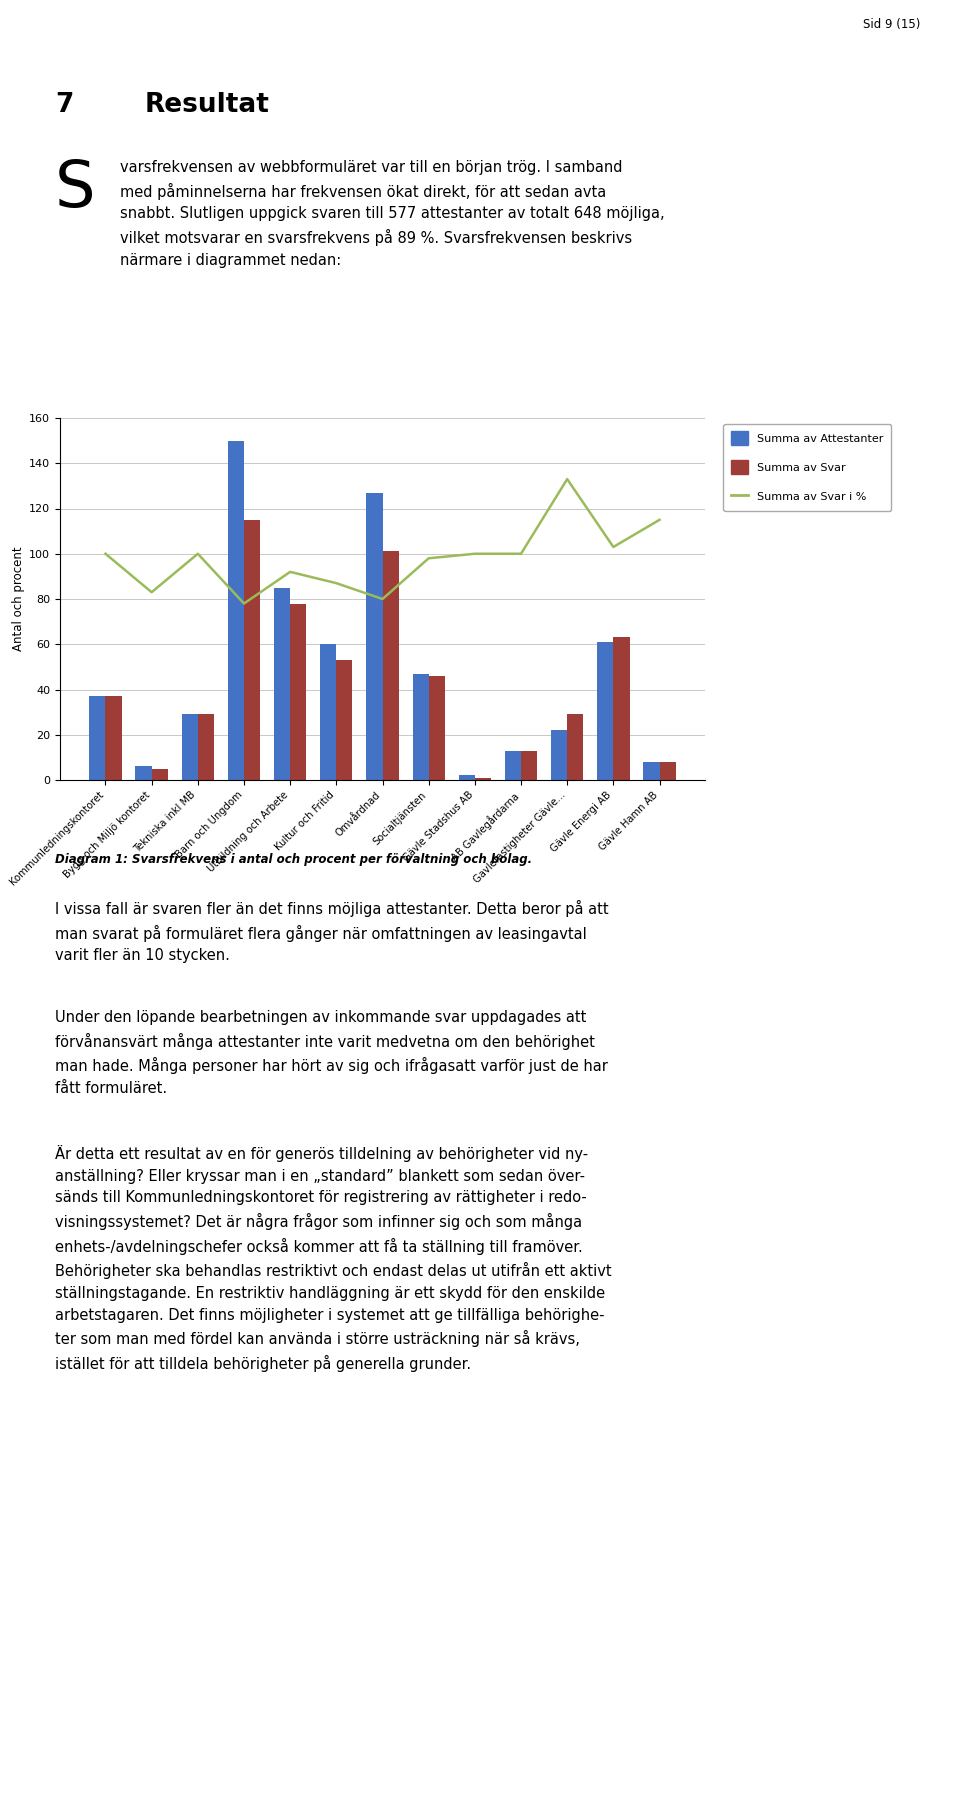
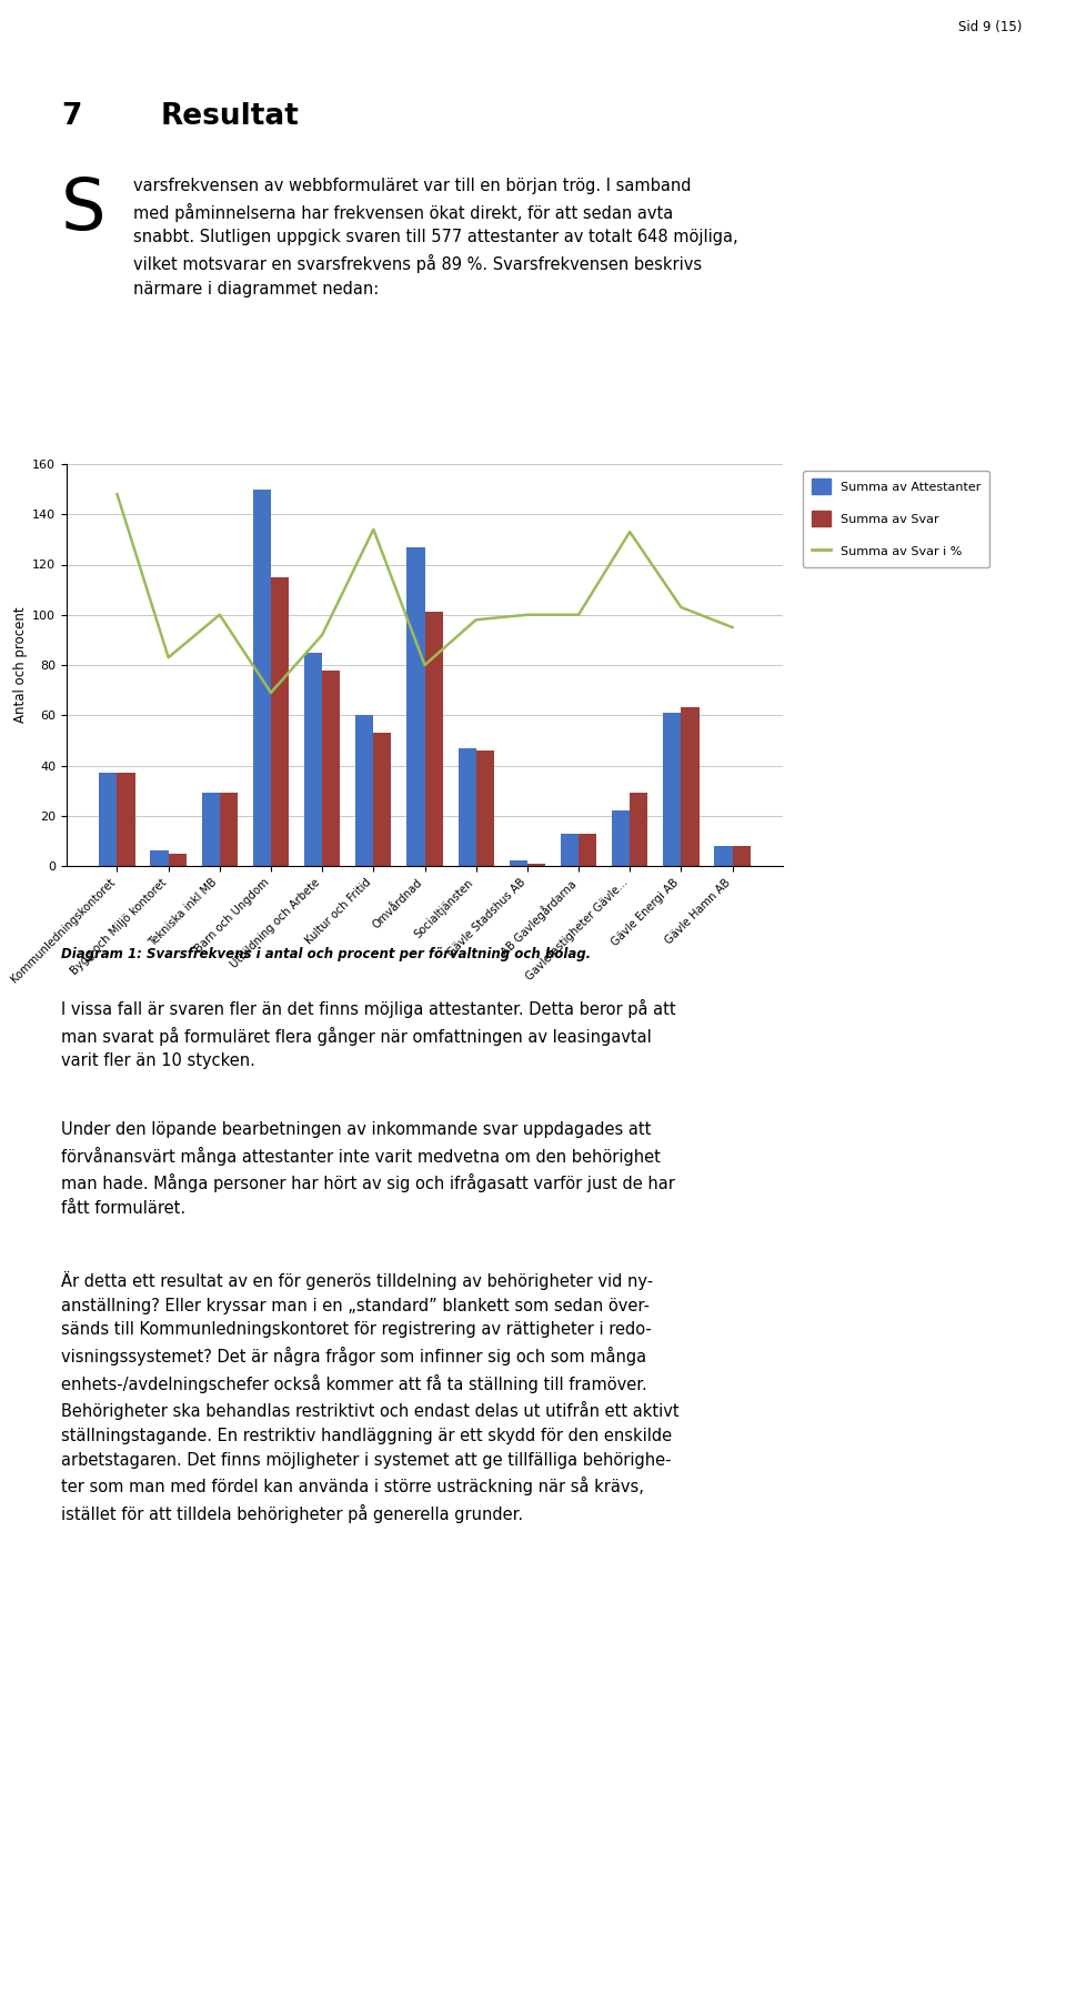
Summa av Svar i %/Kommunledningskontoret: 100 -> 148
Summa av Svar i %/Barn och Ungdom: 78 -> 69
Summa av Svar i %/Kultur och Fritid: 87 -> 134
Summa av Svar i %/Gävle Hamn AB: 115 -> 95
